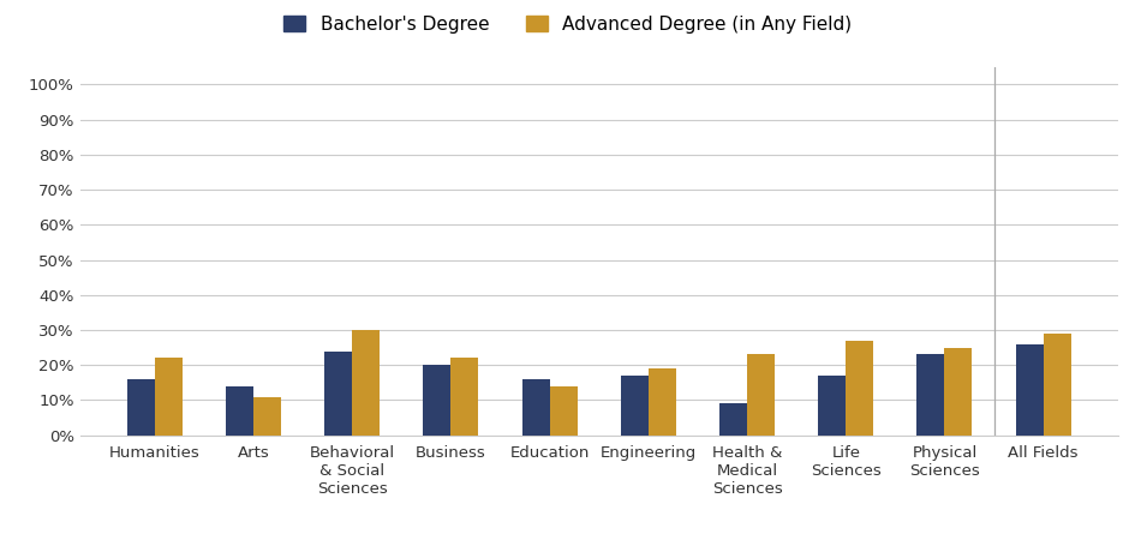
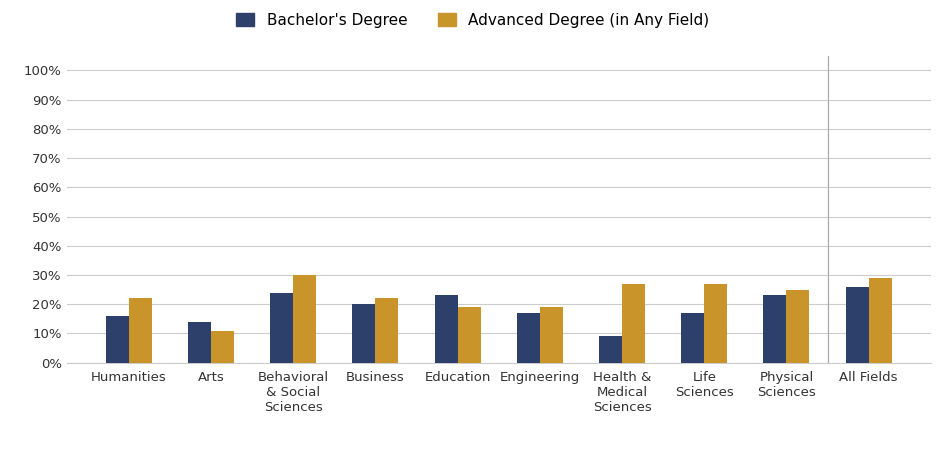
Bachelor's Degree/Education: 16% -> 23%
Advanced Degree (in Any Field)/Education: 14% -> 19%
Advanced Degree (in Any Field)/Health & Medical Sciences: 23% -> 27%
